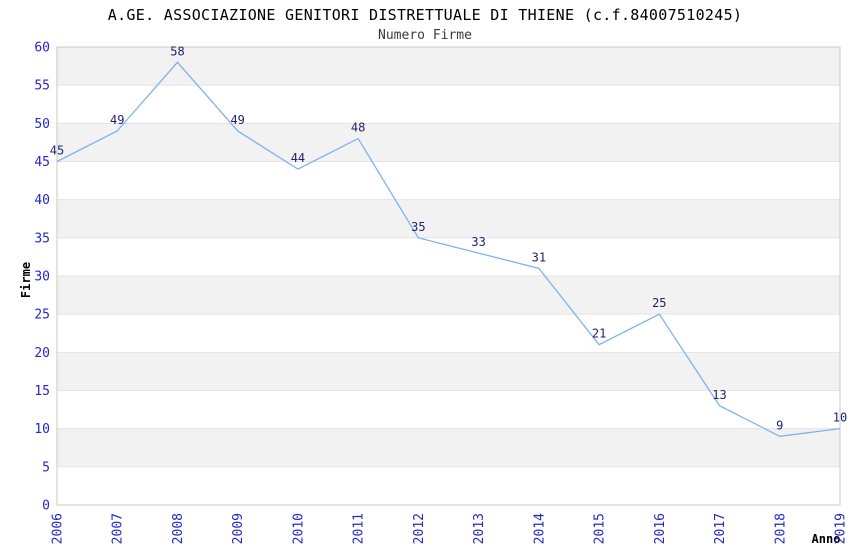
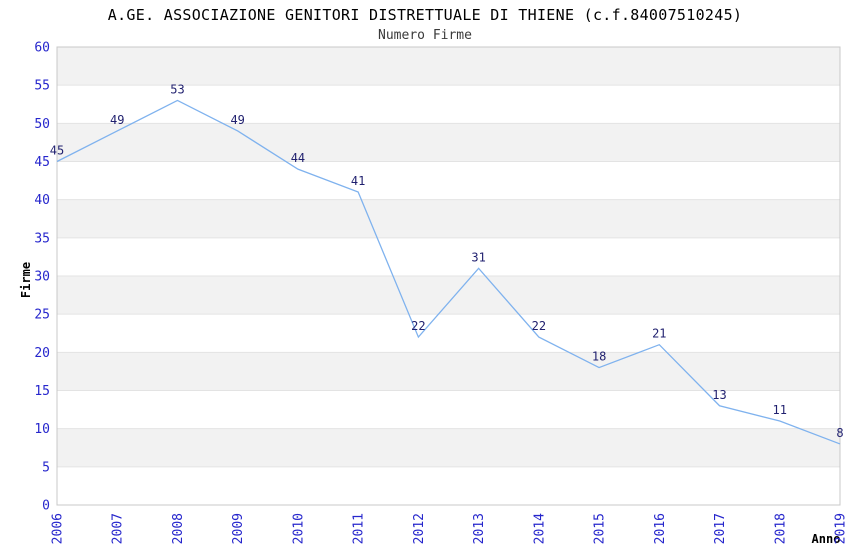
2008: 58 -> 53
2011: 48 -> 41
2012: 35 -> 22
2013: 33 -> 31
2014: 31 -> 22
2015: 21 -> 18
2016: 25 -> 21
2018: 9 -> 11
2019: 10 -> 8
